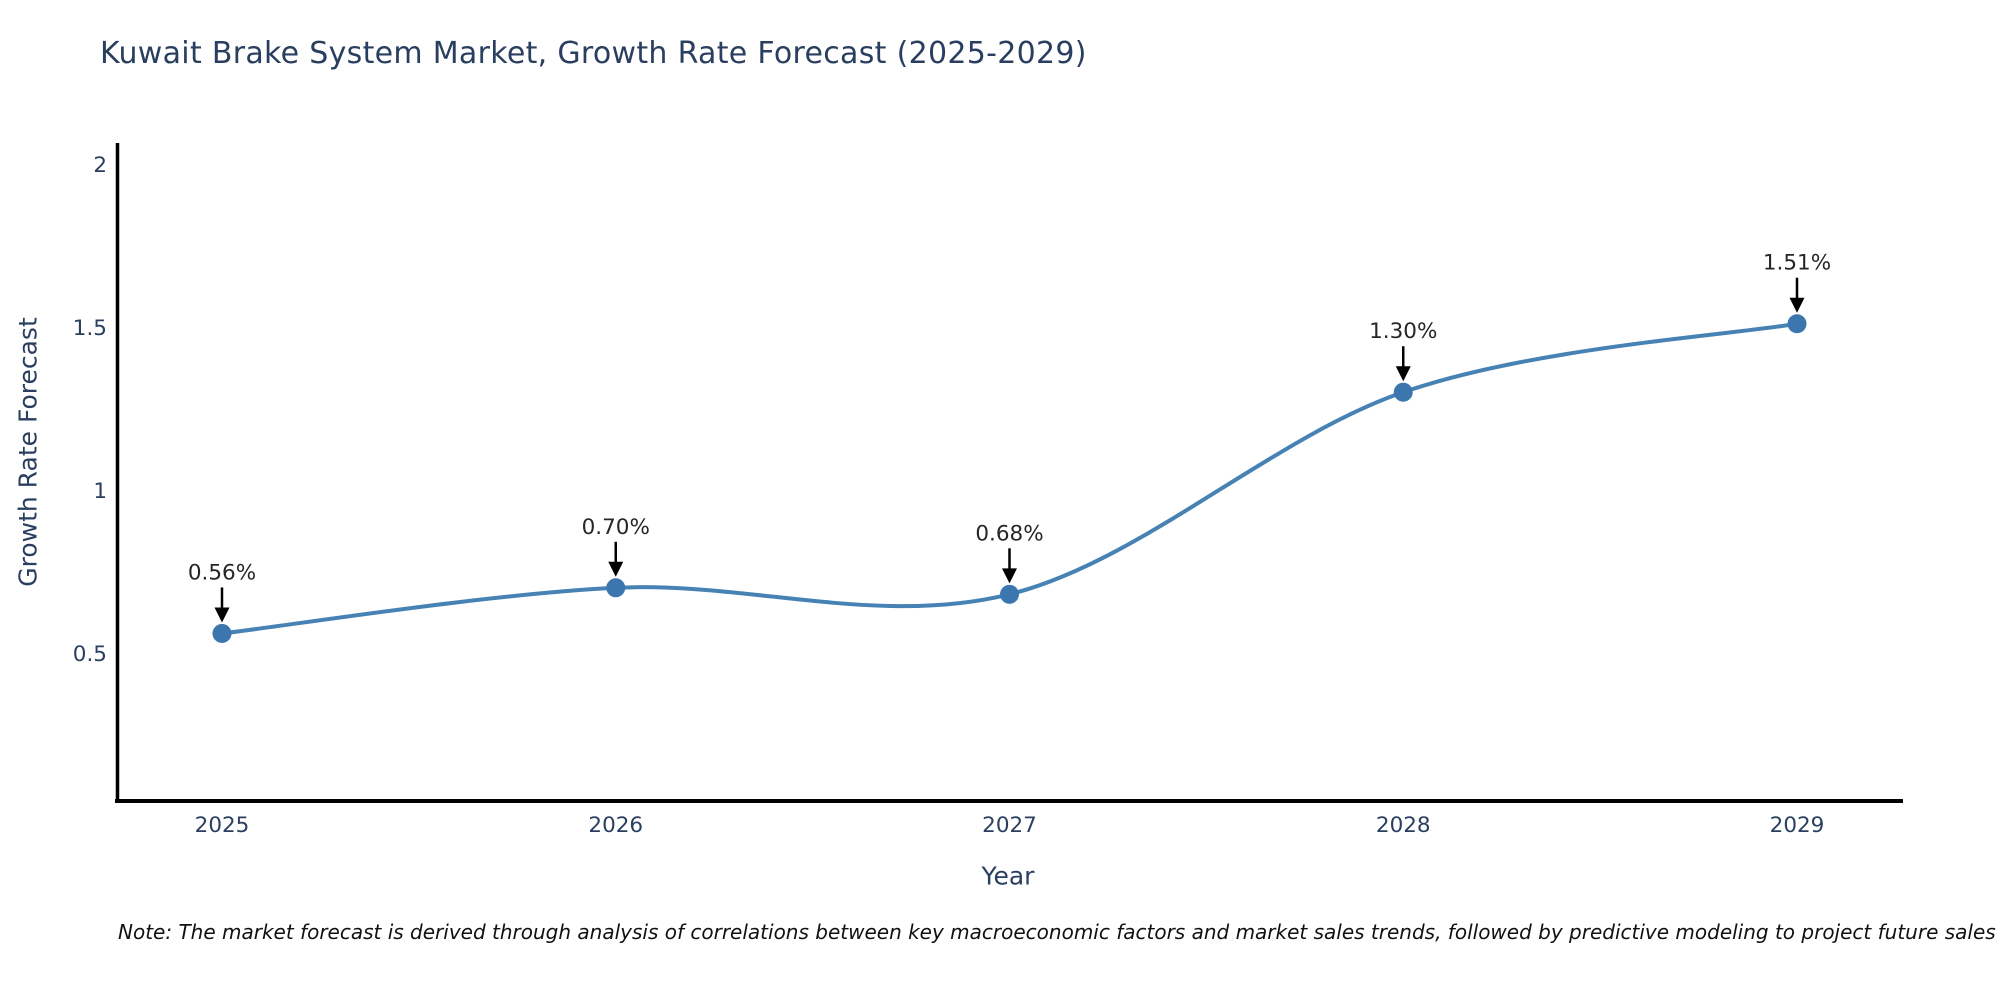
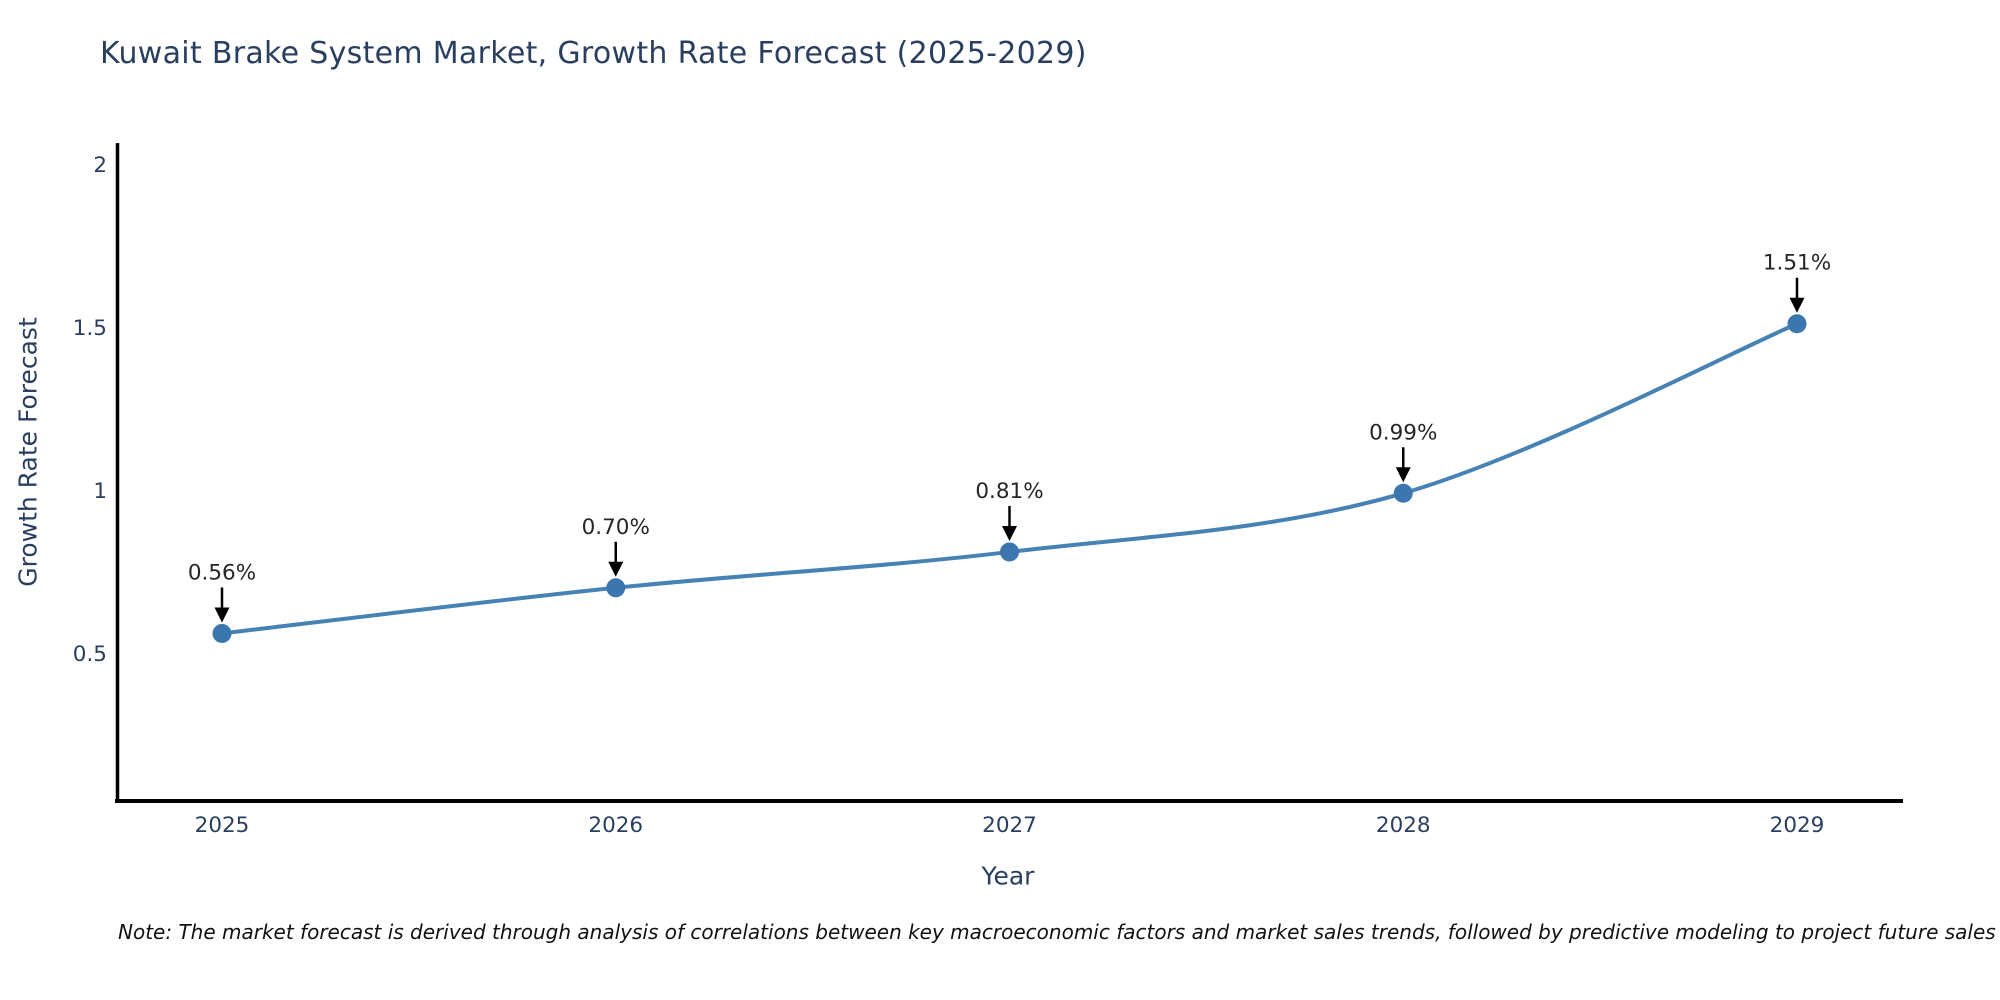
2027: 0.68% -> 0.81%
2028: 1.30% -> 0.99%
